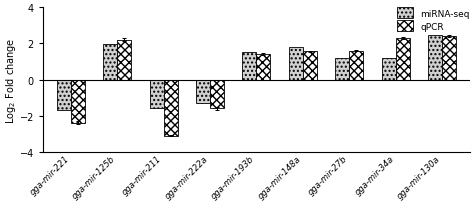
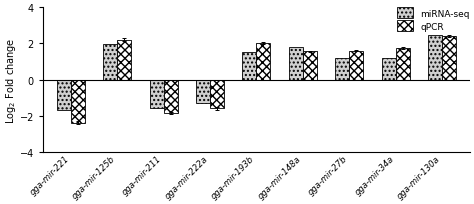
qPCR/gga-mir-211: -3.1 -> -1.9
qPCR/gga-mir-193b: 1.4 -> 2.0
qPCR/gga-mir-34a: 2.3 -> 1.8
